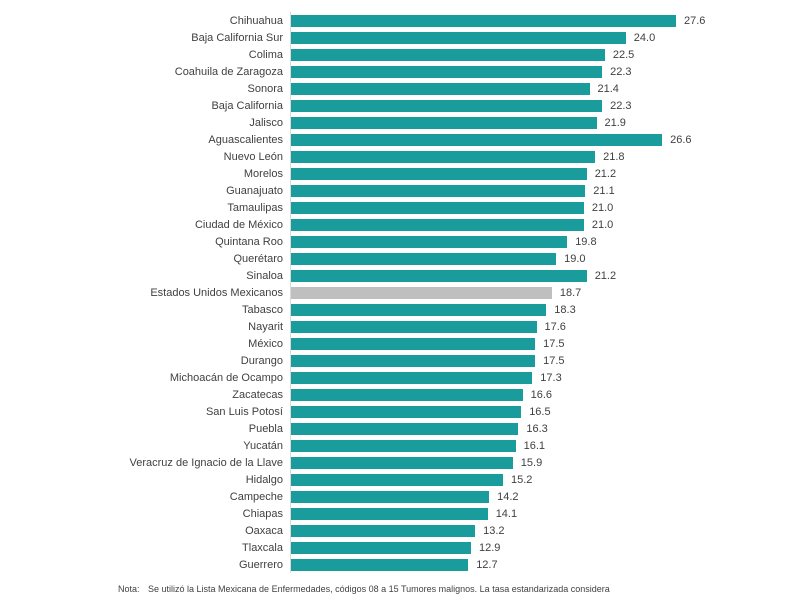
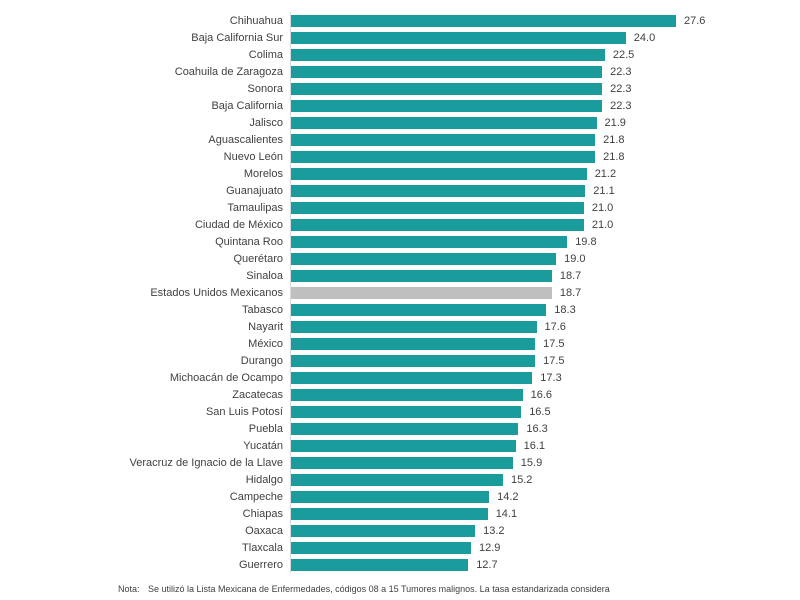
Sonora: 21.4 -> 22.3
Aguascalientes: 26.6 -> 21.8
Sinaloa: 21.2 -> 18.7
